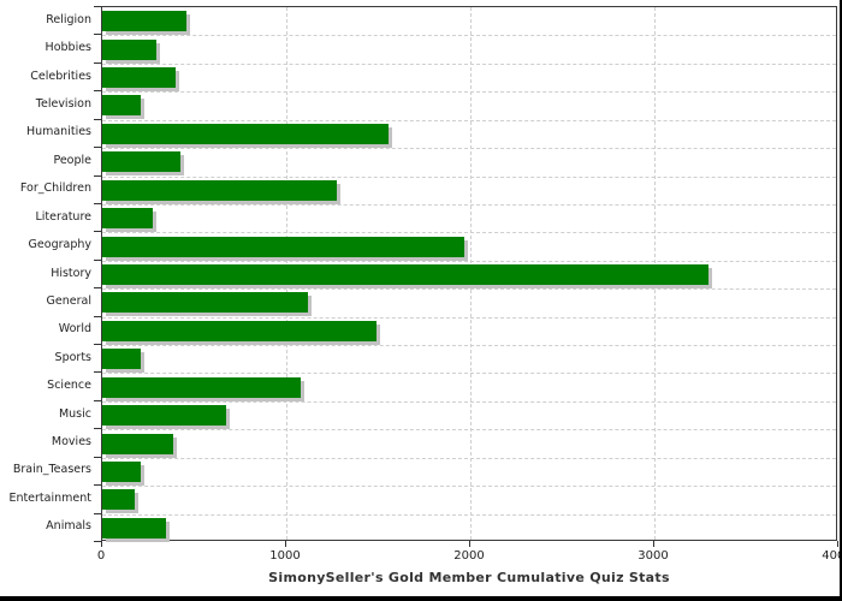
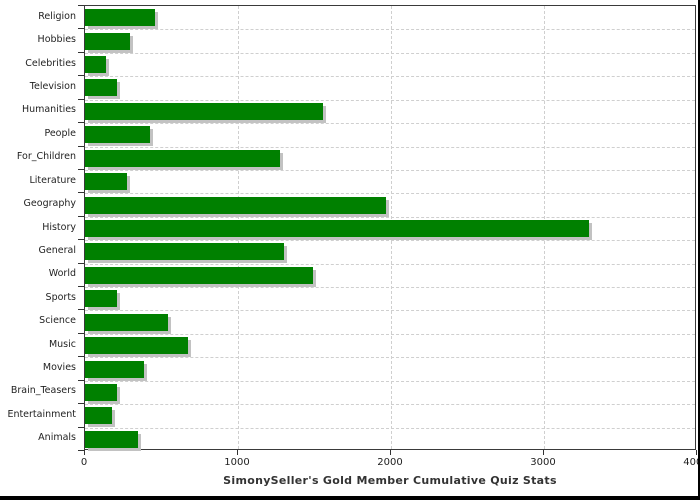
Celebrities: 400 -> 140
General: 1120 -> 1300
Science: 1080 -> 540
